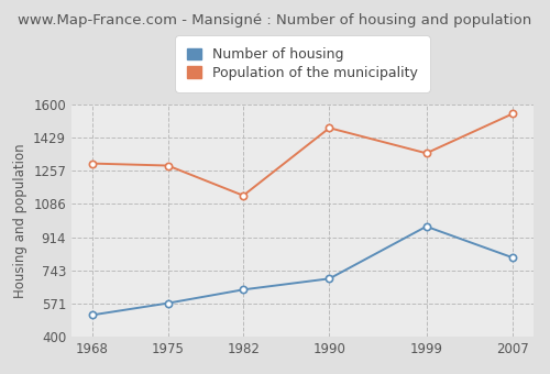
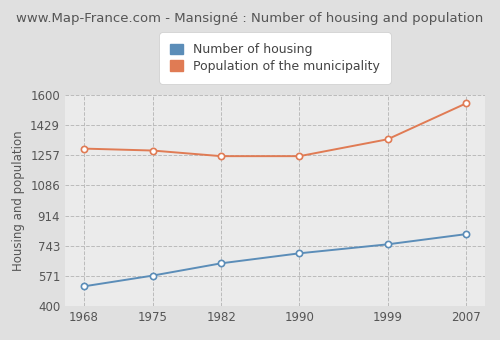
Population of the municipality/1982: 1130 -> 1250
Population of the municipality/1990: 1480 -> 1250
Number of housing/1999: 970 -> 750
